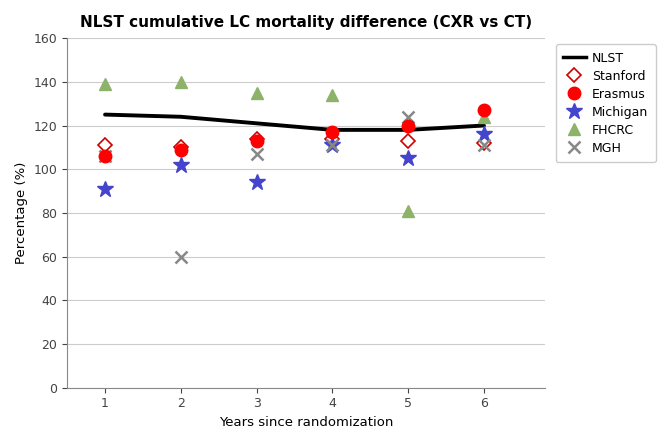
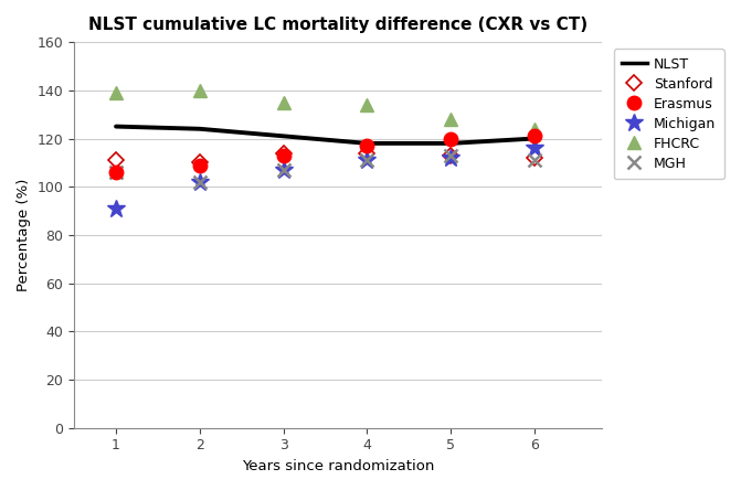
MGH/2: 60 -> 102
Michigan/3: 94 -> 107
Michigan/5: 105 -> 112
FHCRC/5: 81 -> 128
MGH/5: 124 -> 113
Erasmus/6: 127 -> 121
